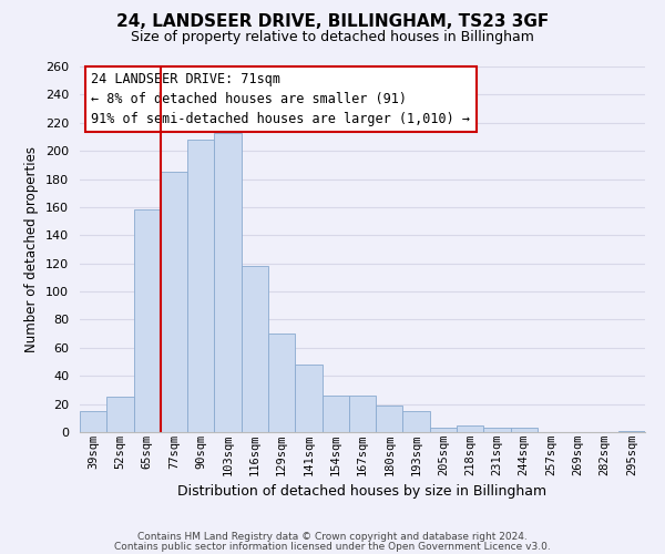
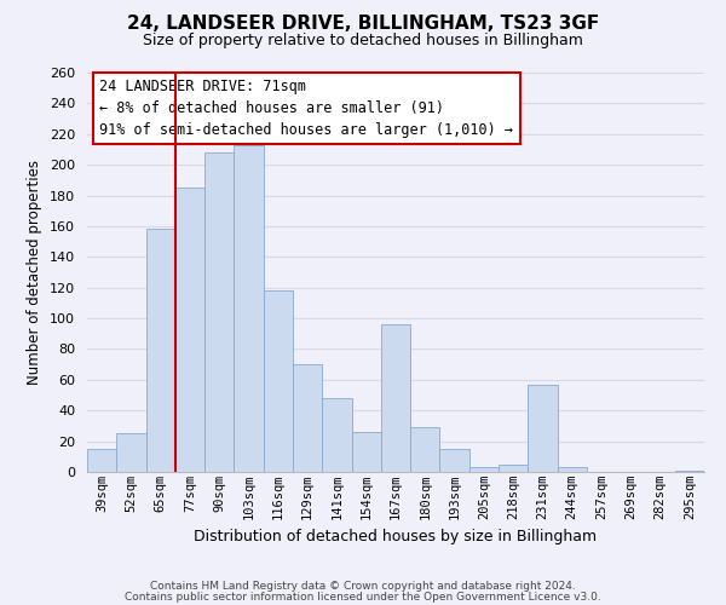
167sqm: 26 -> 96
180sqm: 19 -> 29
231sqm: 3 -> 57
